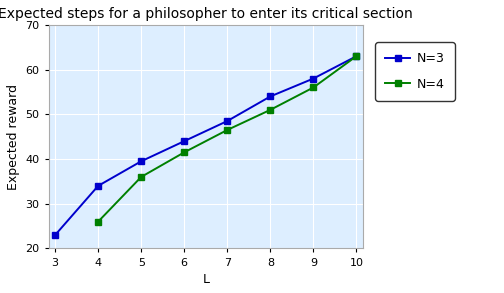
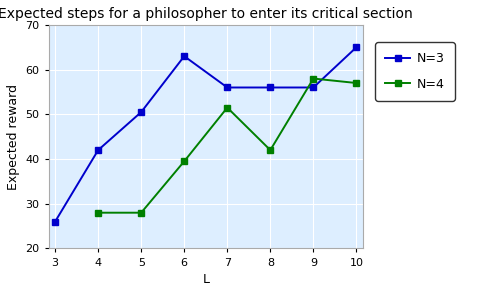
N=3/3: 23.0 -> 26.0
N=3/4: 34.0 -> 42.0
N=4/4: 26.0 -> 28.0
N=3/5: 39.5 -> 50.5
N=4/5: 36.0 -> 28.0
N=3/6: 44.0 -> 63.0
N=4/6: 41.5 -> 39.5
N=3/7: 48.5 -> 56.0
N=4/7: 46.5 -> 51.5
N=3/8: 54.0 -> 56.0
N=4/8: 51.0 -> 42.0
N=3/9: 58.0 -> 56.0
N=4/9: 56.0 -> 58.0
N=3/10: 63.0 -> 65.0
N=4/10: 63.0 -> 57.0
